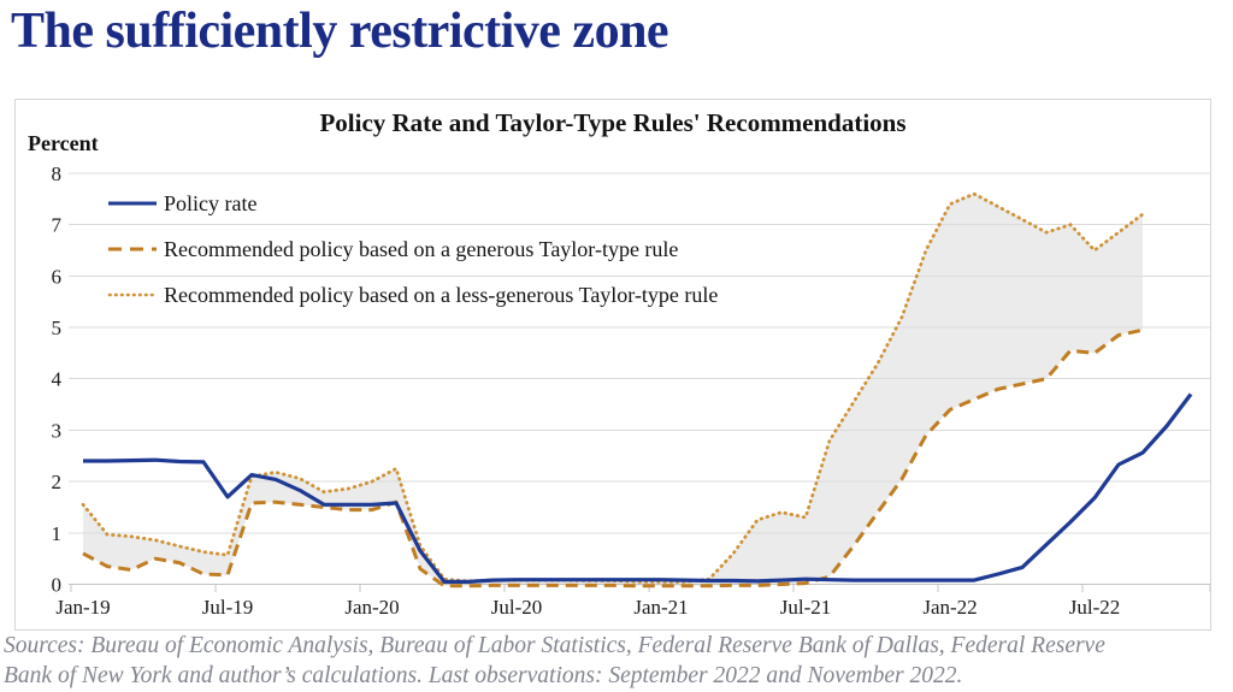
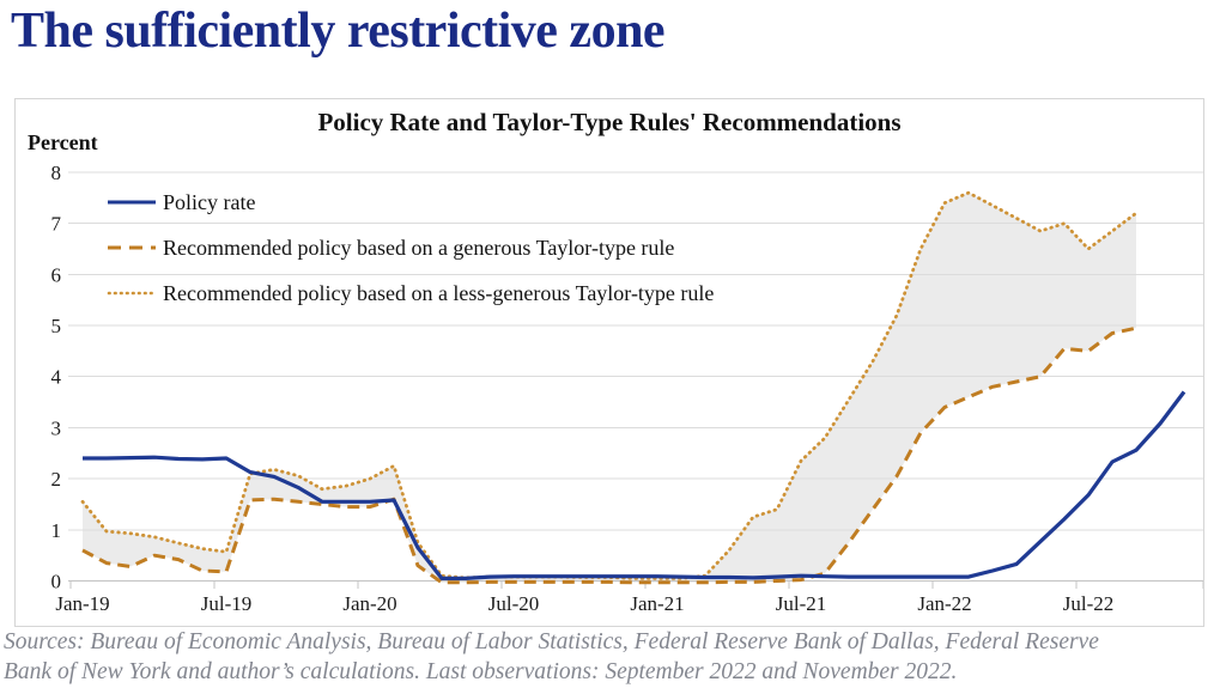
Policy rate/Jul-19: 1.7 -> 2.4
Recommended policy based on a less-generous Taylor-type rule/Jul-21: 1.3 -> 2.4
